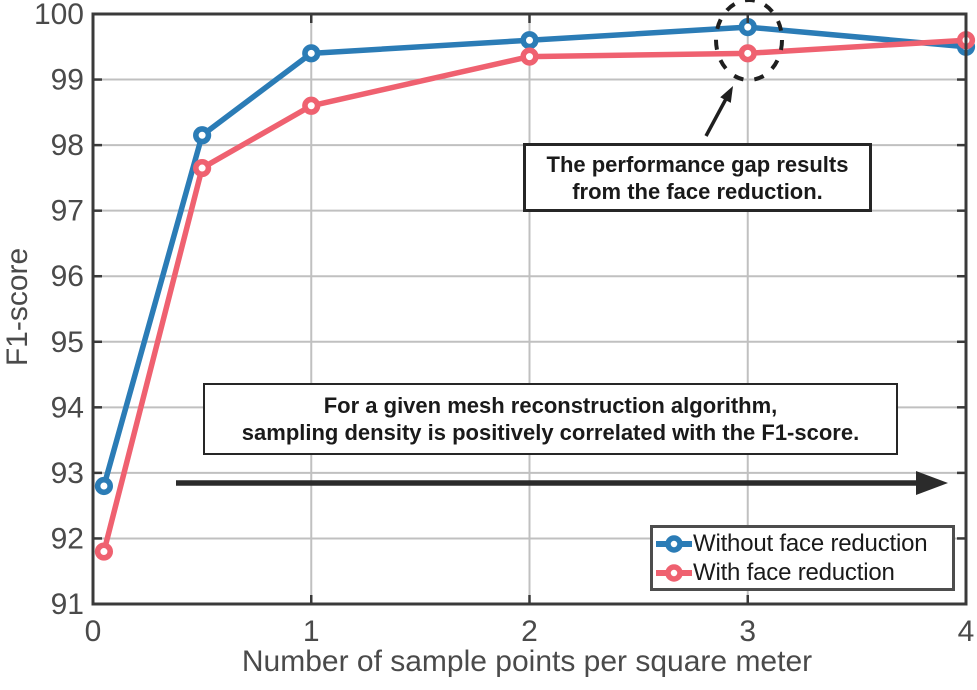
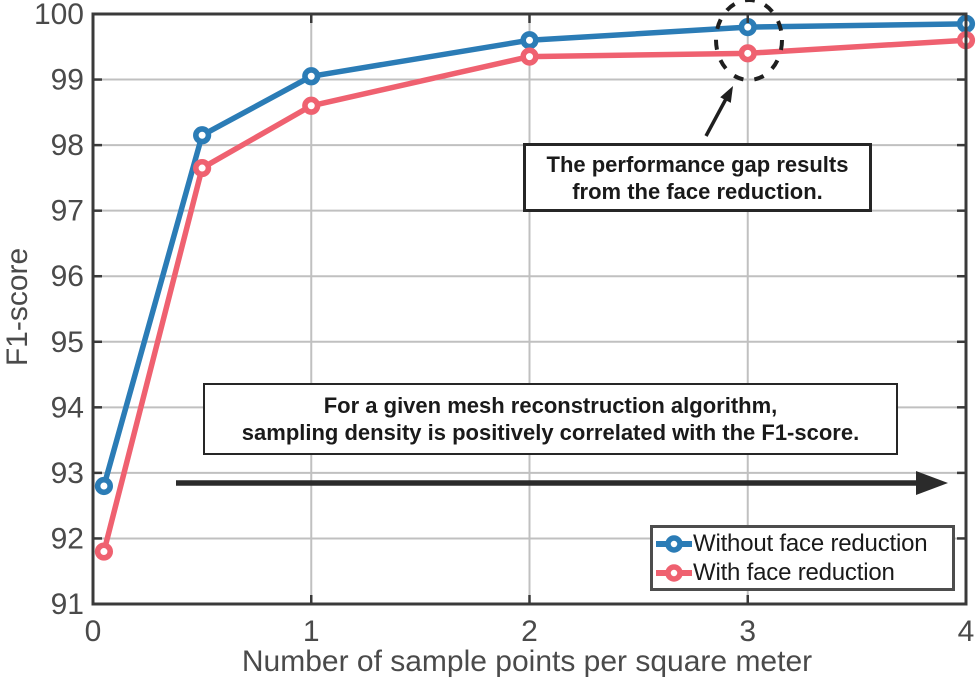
Without face reduction/1: 99.4 -> 99.0
Without face reduction/4: 99.5 -> 99.8
